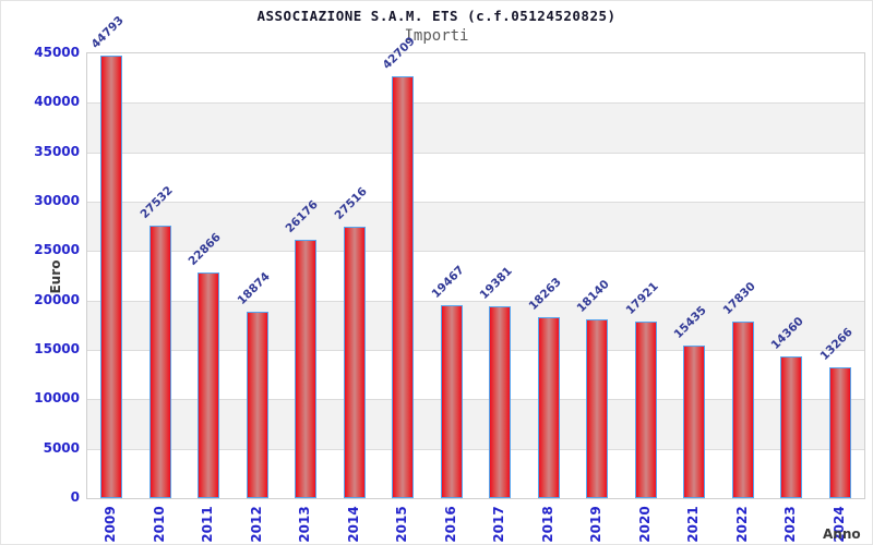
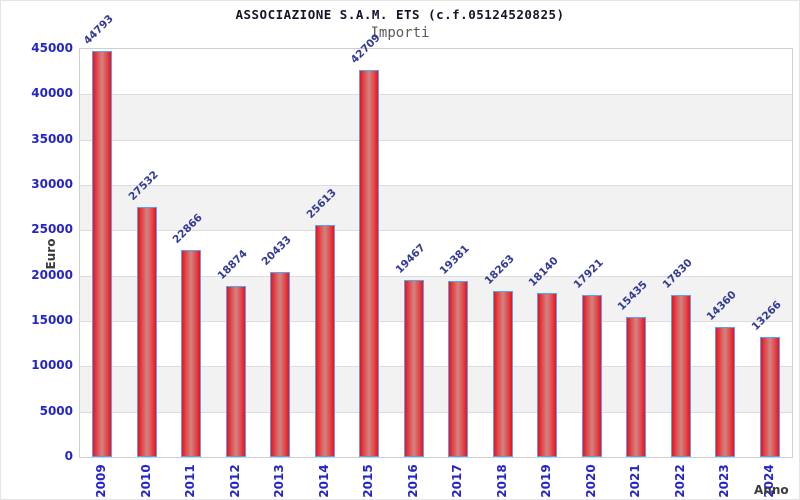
2013: 26176 -> 20433
2014: 27516 -> 25613
